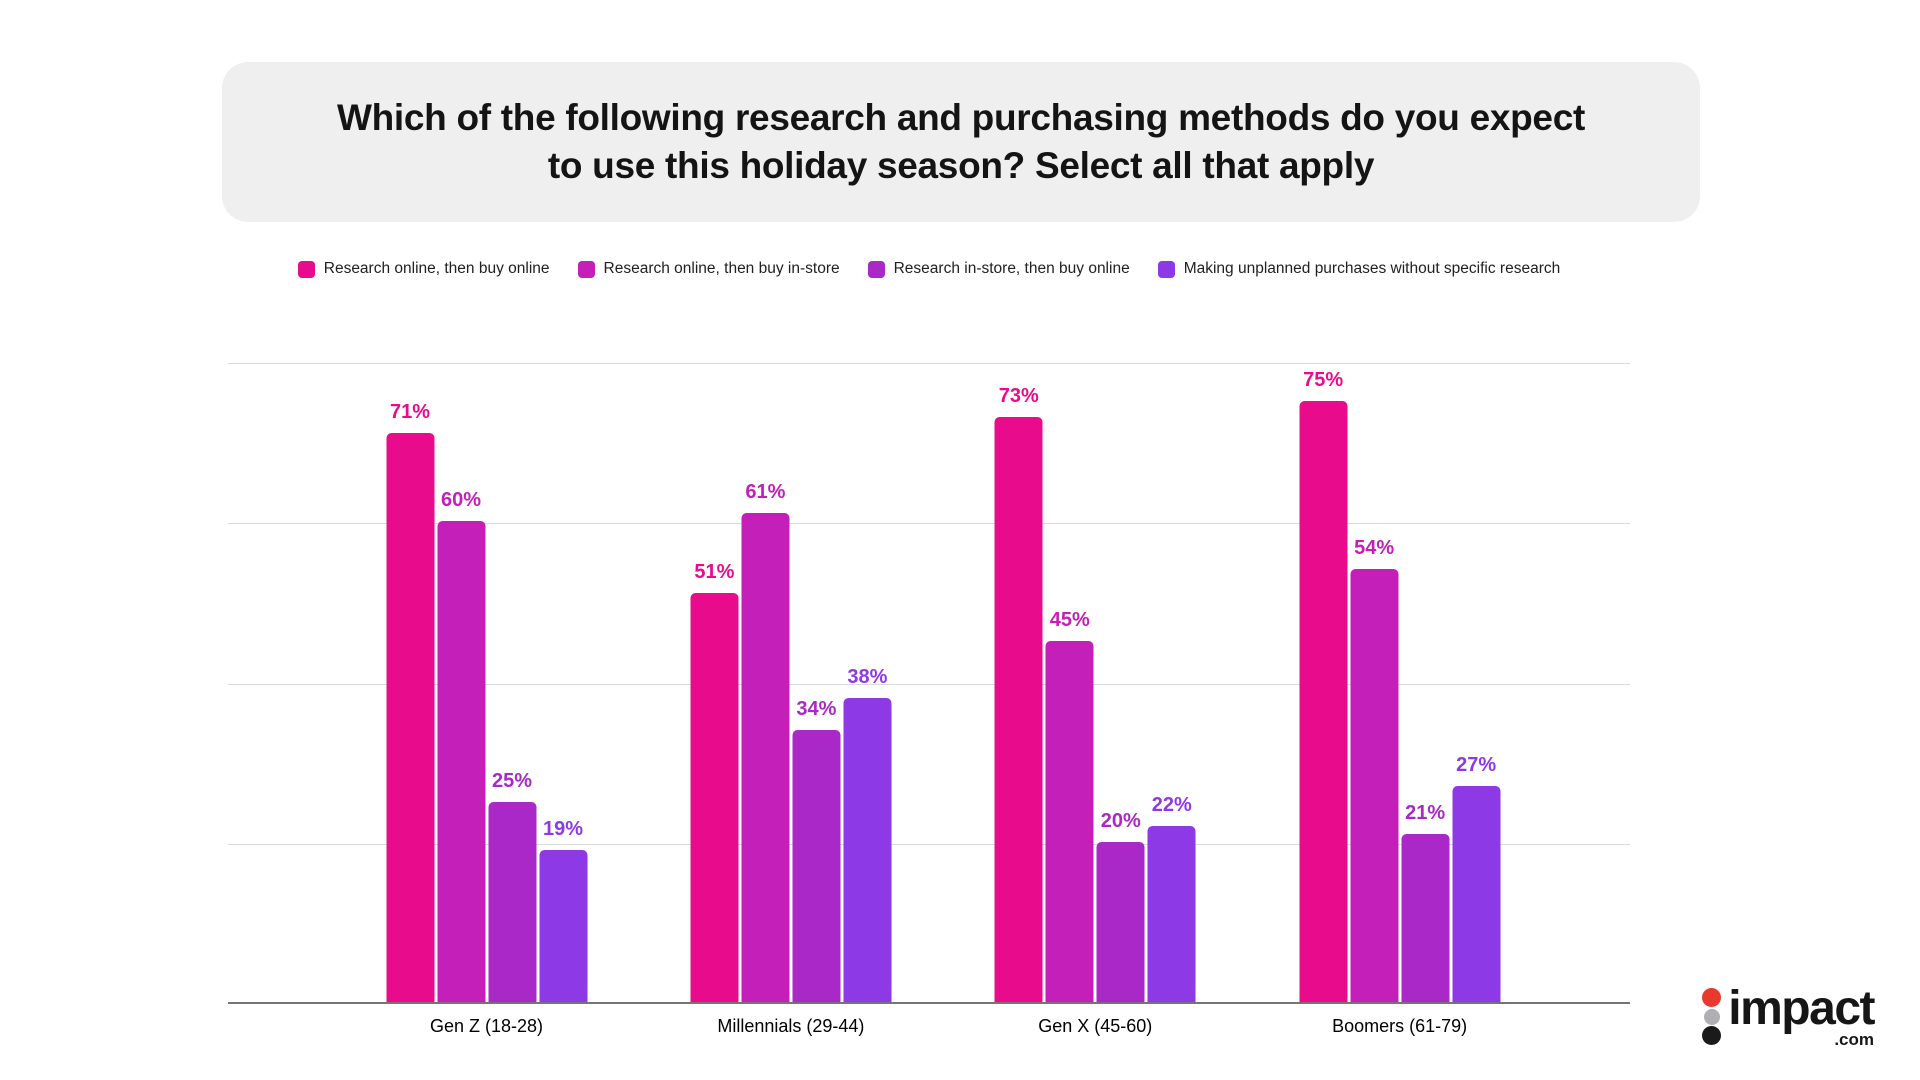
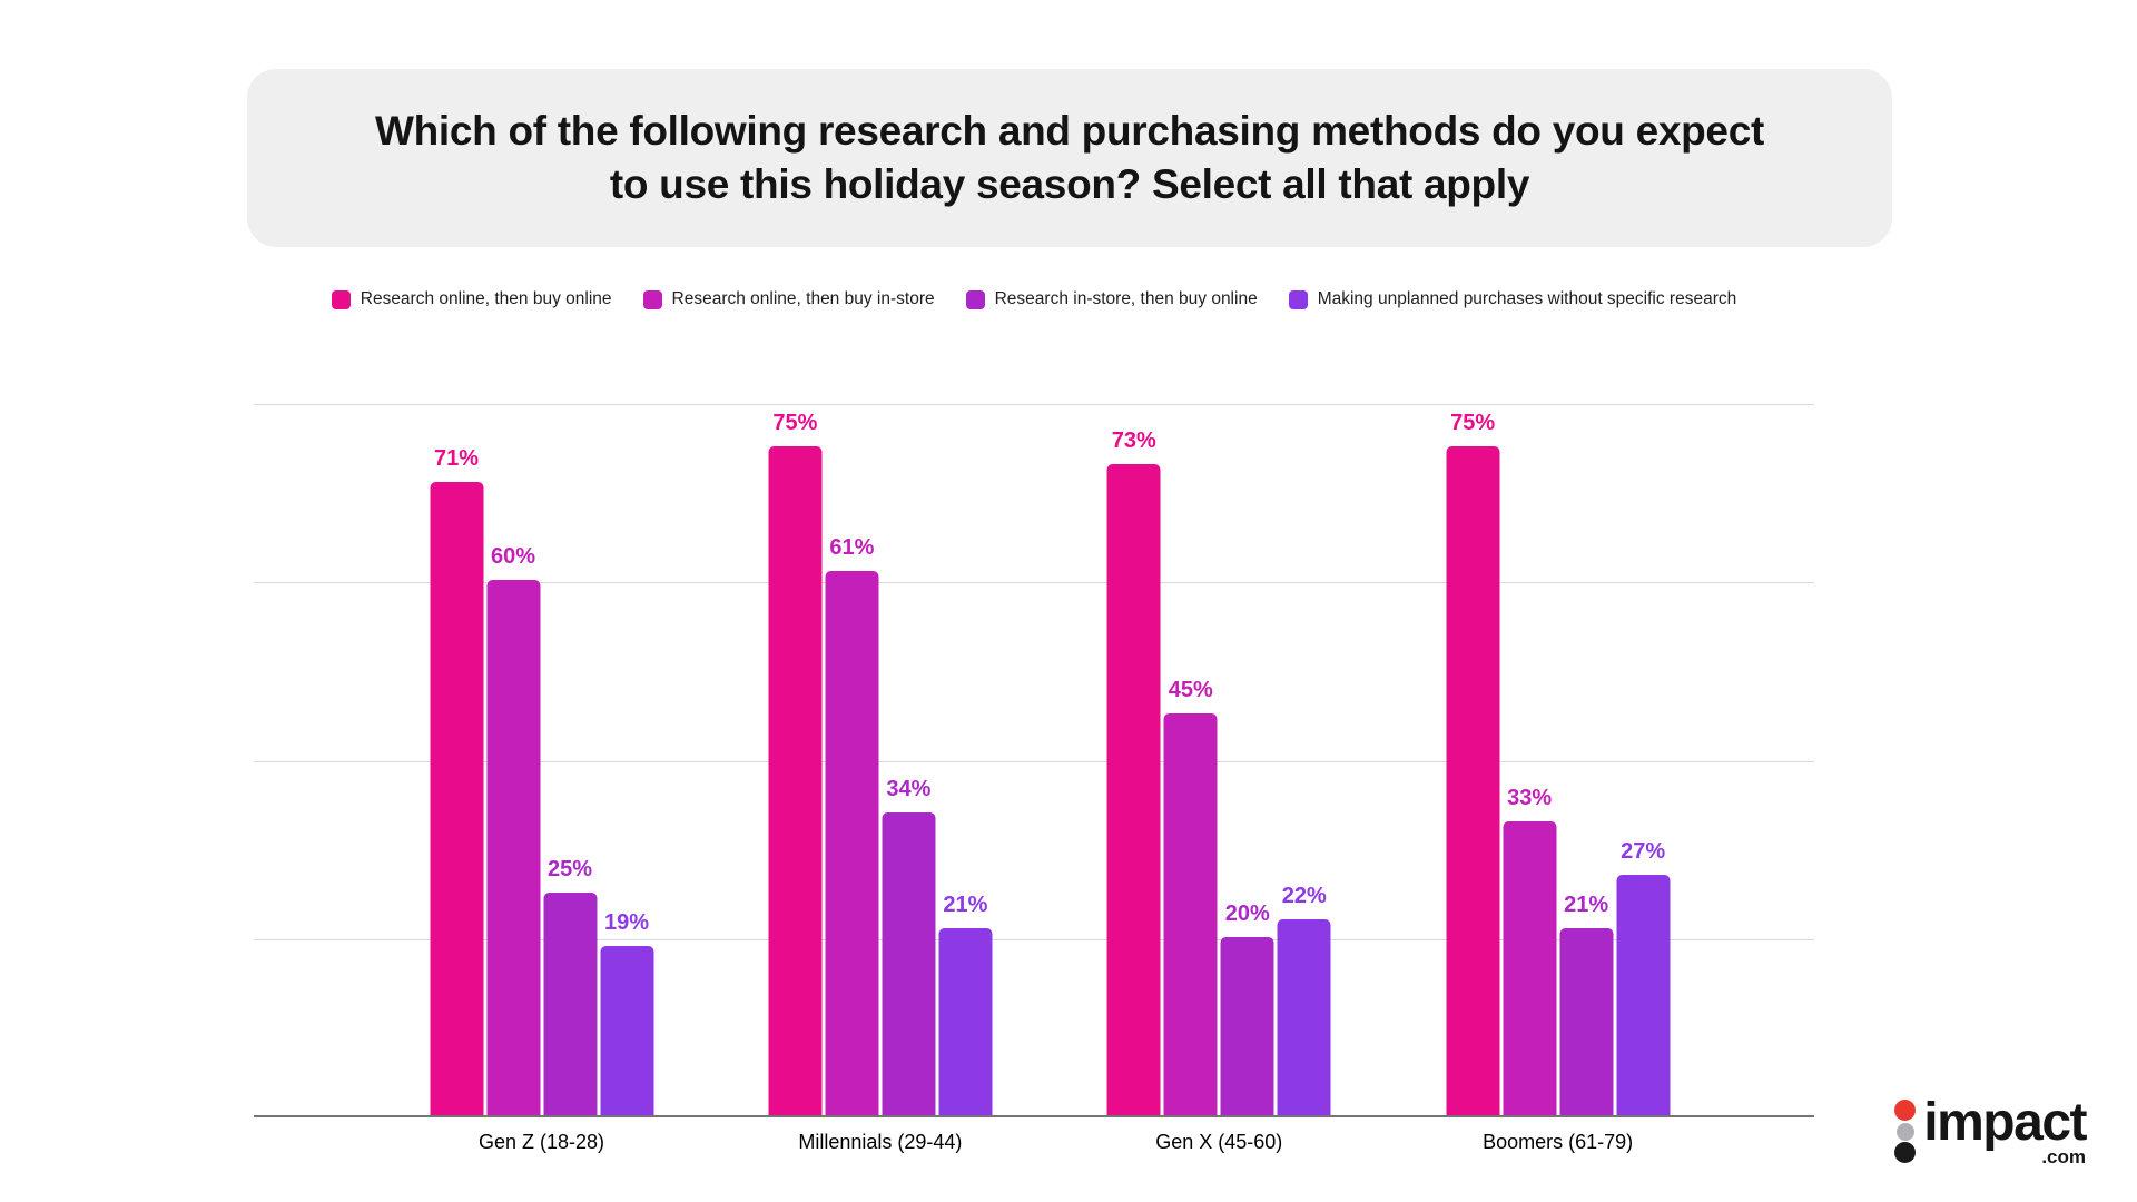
Research online, then buy online/Millennials (29-44): 51% -> 75%
Making unplanned purchases without specific research/Millennials (29-44): 38% -> 21%
Research online, then buy in-store/Boomers (61-79): 54% -> 33%
